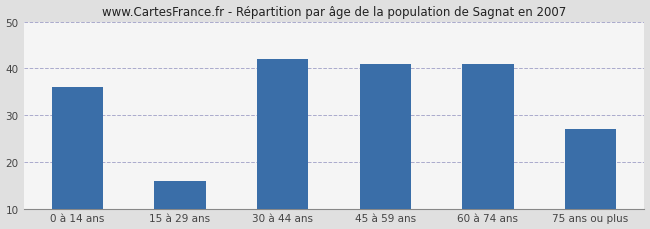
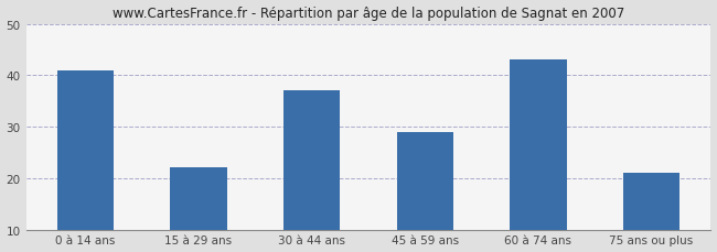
0 à 14 ans: 36 -> 41
15 à 29 ans: 16 -> 22
30 à 44 ans: 42 -> 37
45 à 59 ans: 41 -> 29
60 à 74 ans: 41 -> 43
75 ans ou plus: 27 -> 21
